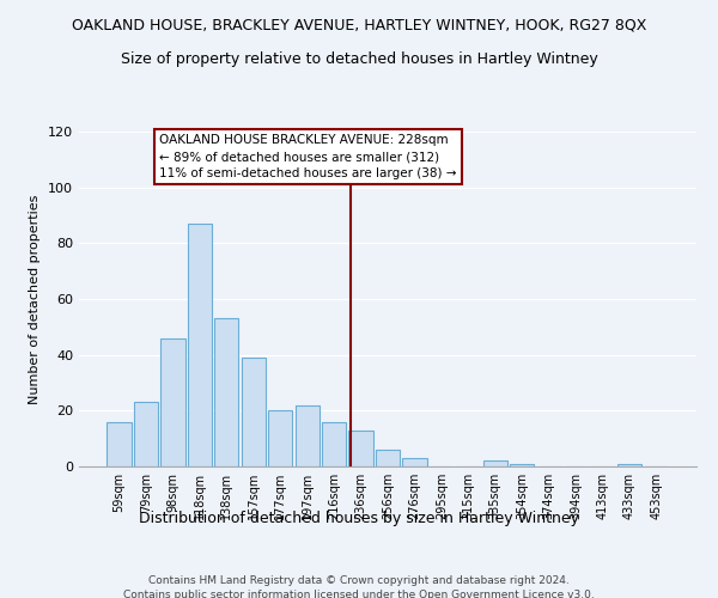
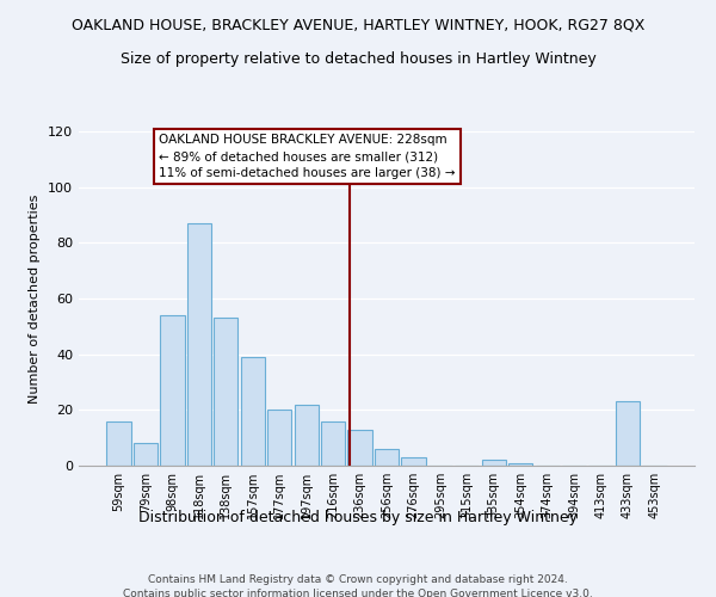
79sqm: 23 -> 8
98sqm: 46 -> 54
433sqm: 1 -> 23
